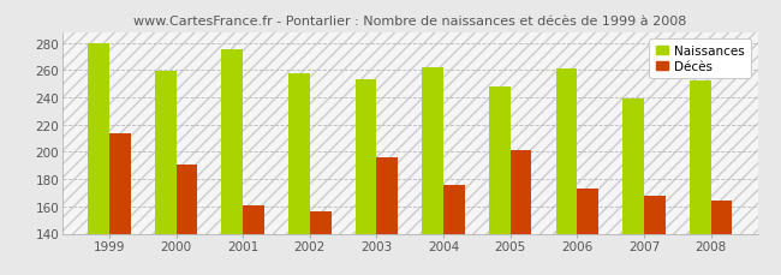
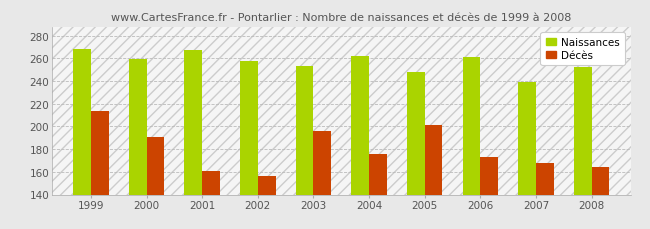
Naissances/1999: 280 -> 268
Naissances/2001: 275 -> 267
